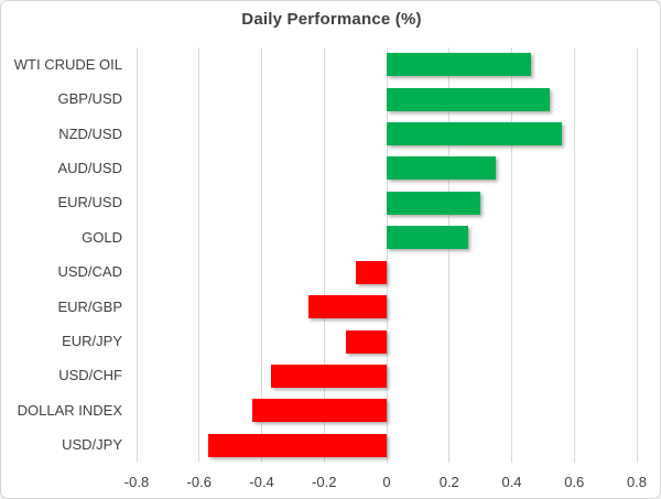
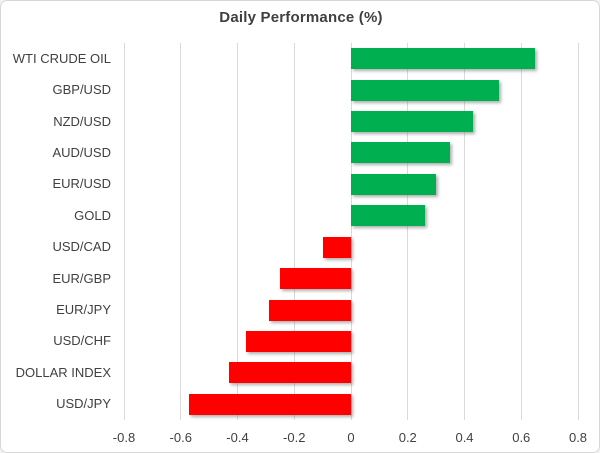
WTI CRUDE OIL: 0.46 -> 0.65
NZD/USD: 0.56 -> 0.43
EUR/JPY: -0.13 -> -0.29
